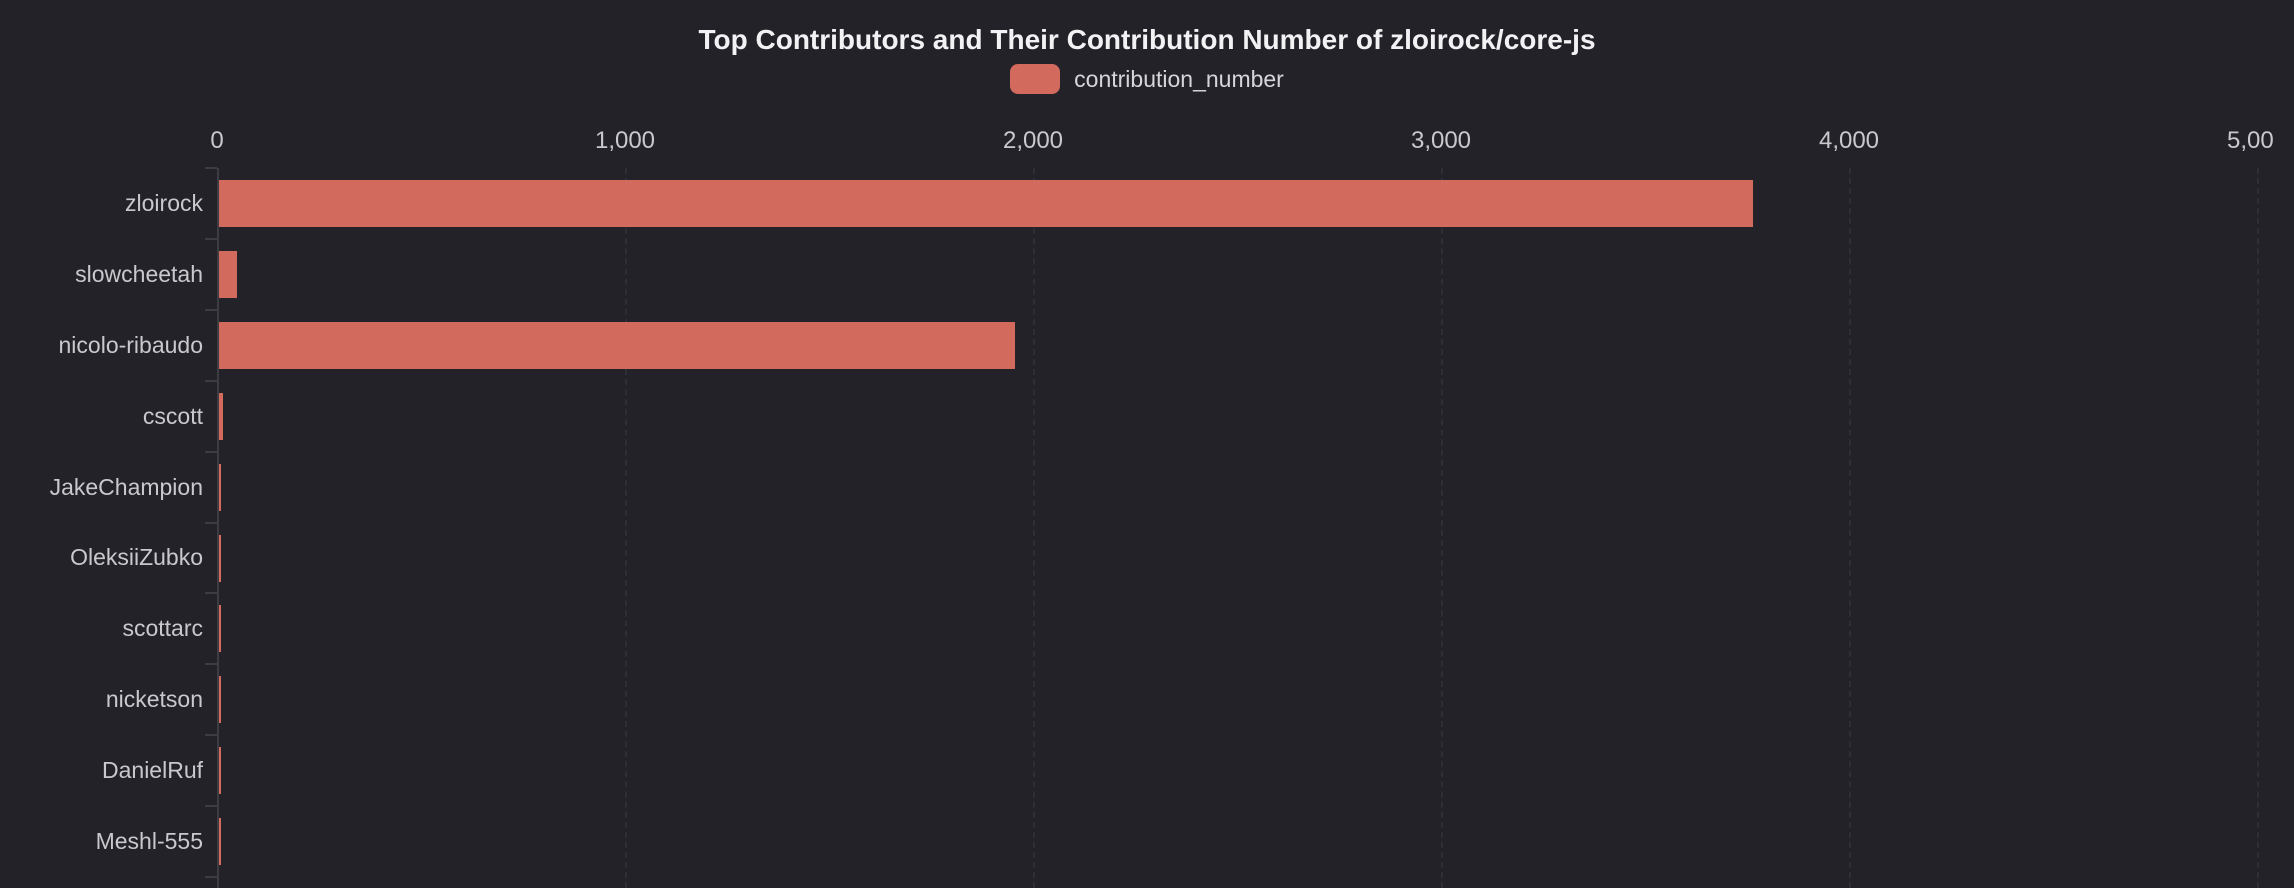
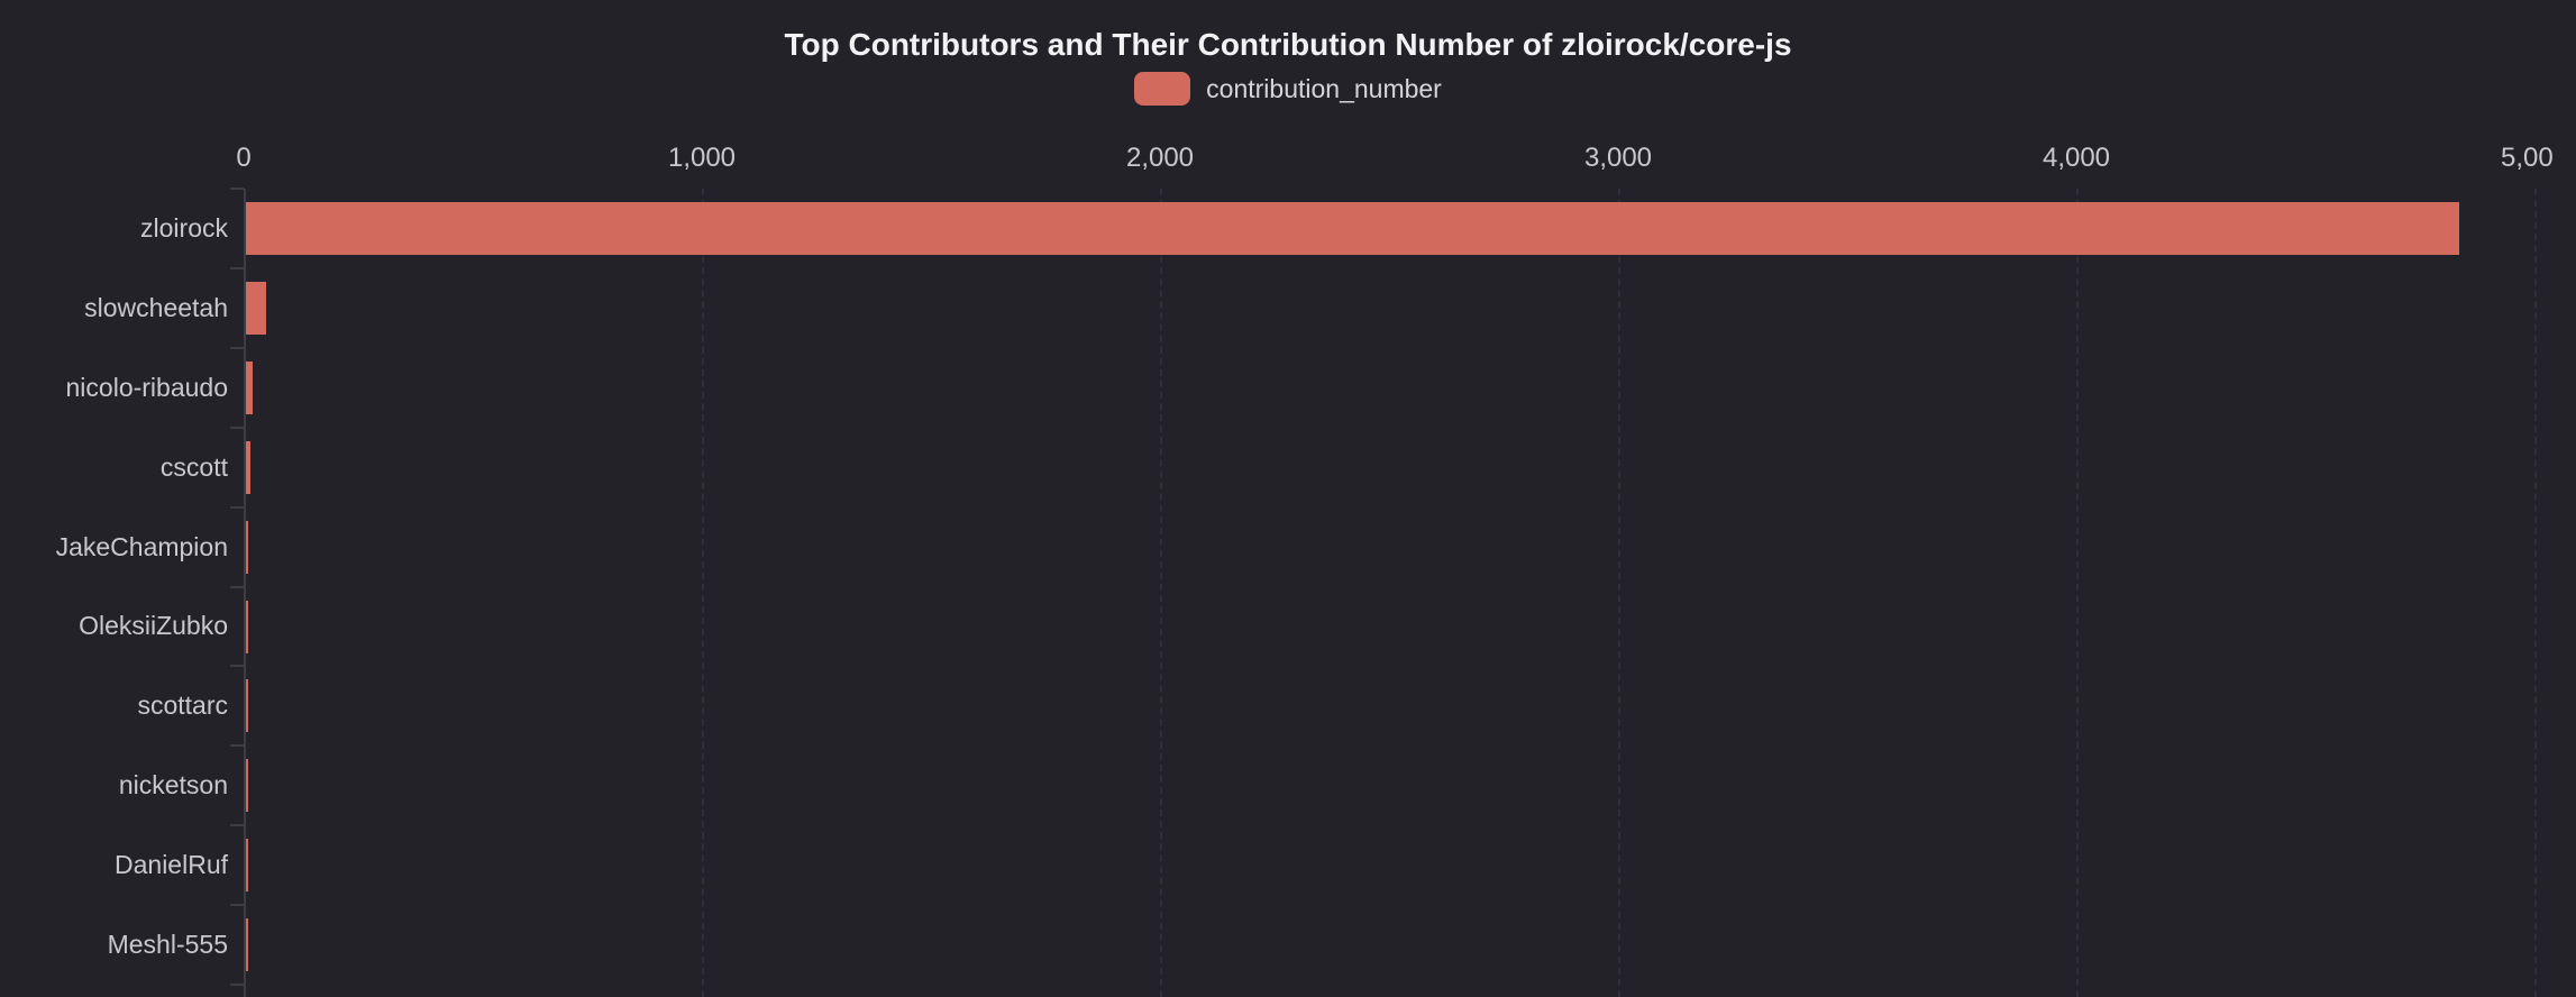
zloirock: 3760 -> 4830
nicolo-ribaudo: 1950 -> 20
